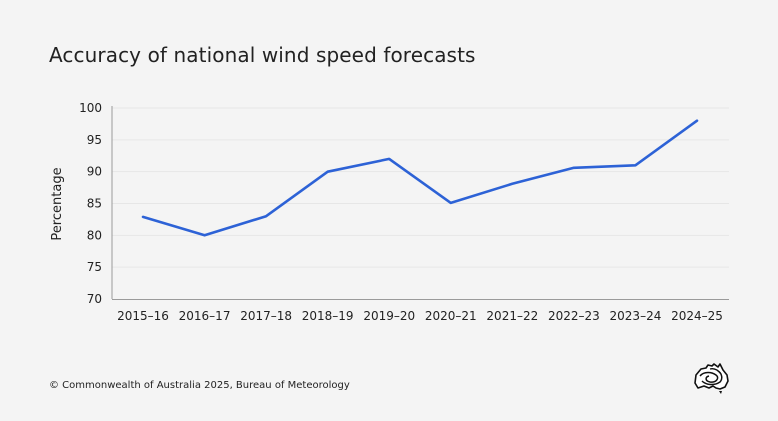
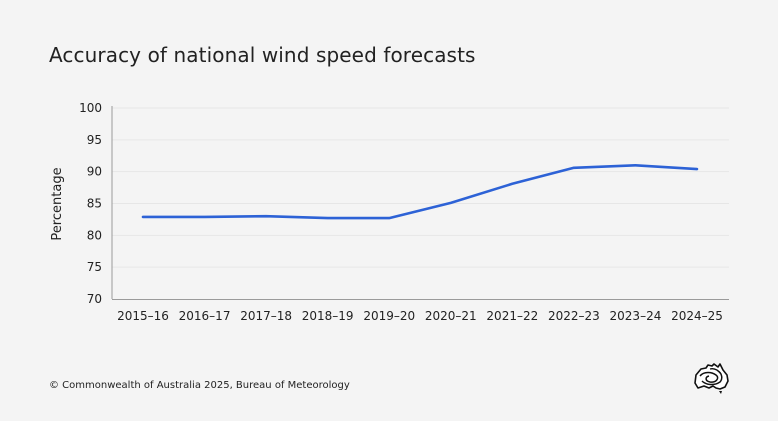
2016–17: 80 -> 83
2018–19: 90 -> 83
2019–20: 92 -> 83
2024–25: 98 -> 90
